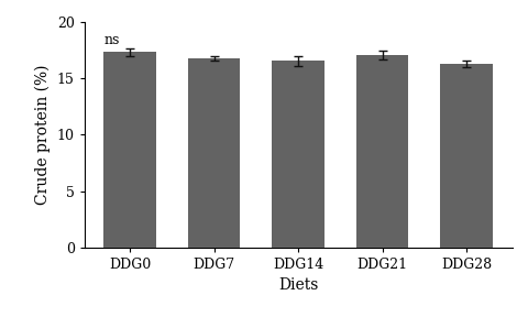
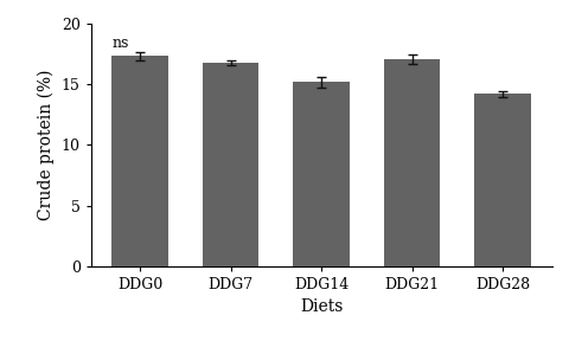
DDG14: 16.6 -> 15.2
DDG28: 16.3 -> 14.2
